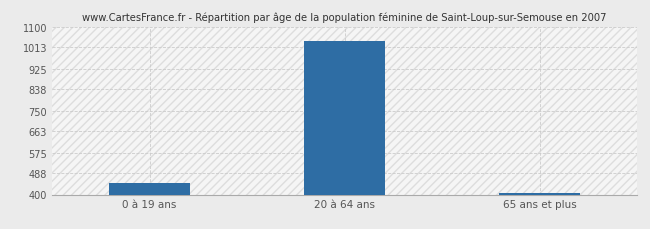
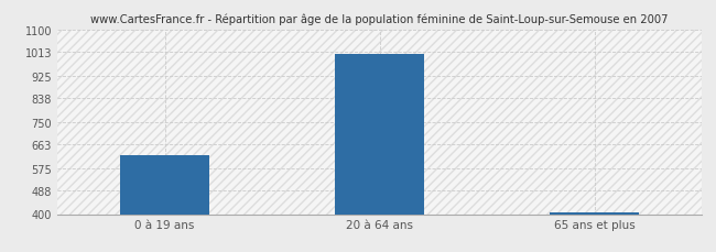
0 à 19 ans: 447 -> 625
20 à 64 ans: 1040 -> 1005
